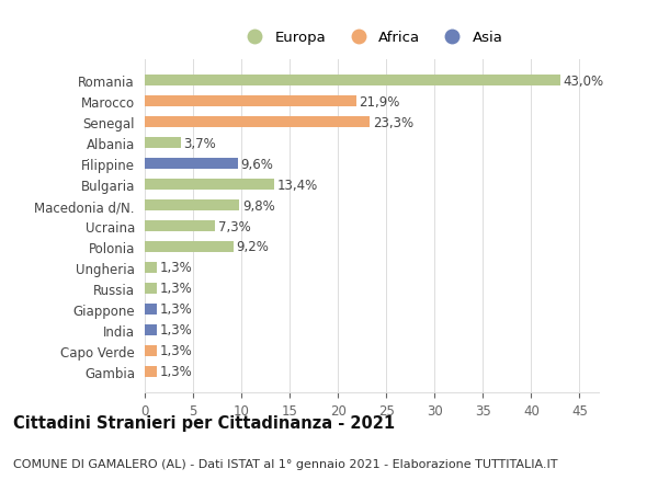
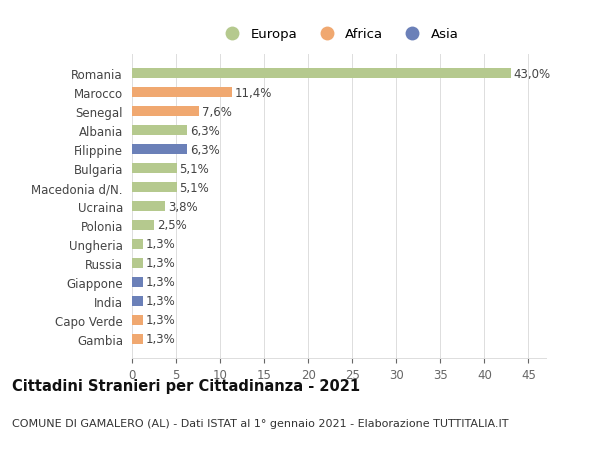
Marocco: 21,9% -> 11,4%
Senegal: 23,3% -> 7,6%
Albania: 3,7% -> 6,3%
Filippine: 9,6% -> 6,3%
Bulgaria: 13,4% -> 5,1%
Macedonia d/N.: 9,8% -> 5,1%
Ucraina: 7,3% -> 3,8%
Polonia: 9,2% -> 2,5%
